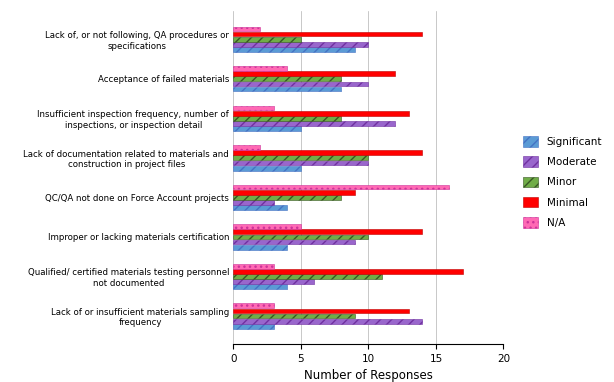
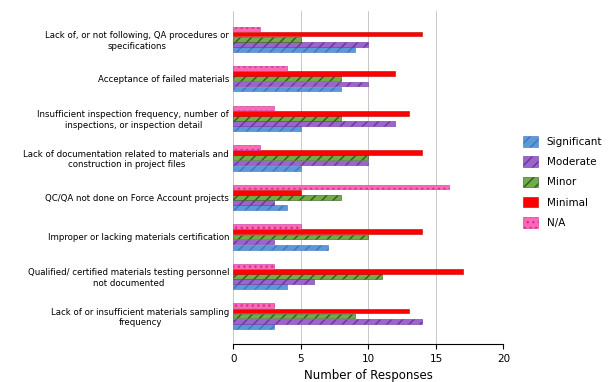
Minimal/QC/QA not done on Force Account projects: 9 -> 5
Moderate/Improper or lacking materials certification: 9 -> 3
Significant/Improper or lacking materials certification: 4 -> 7
